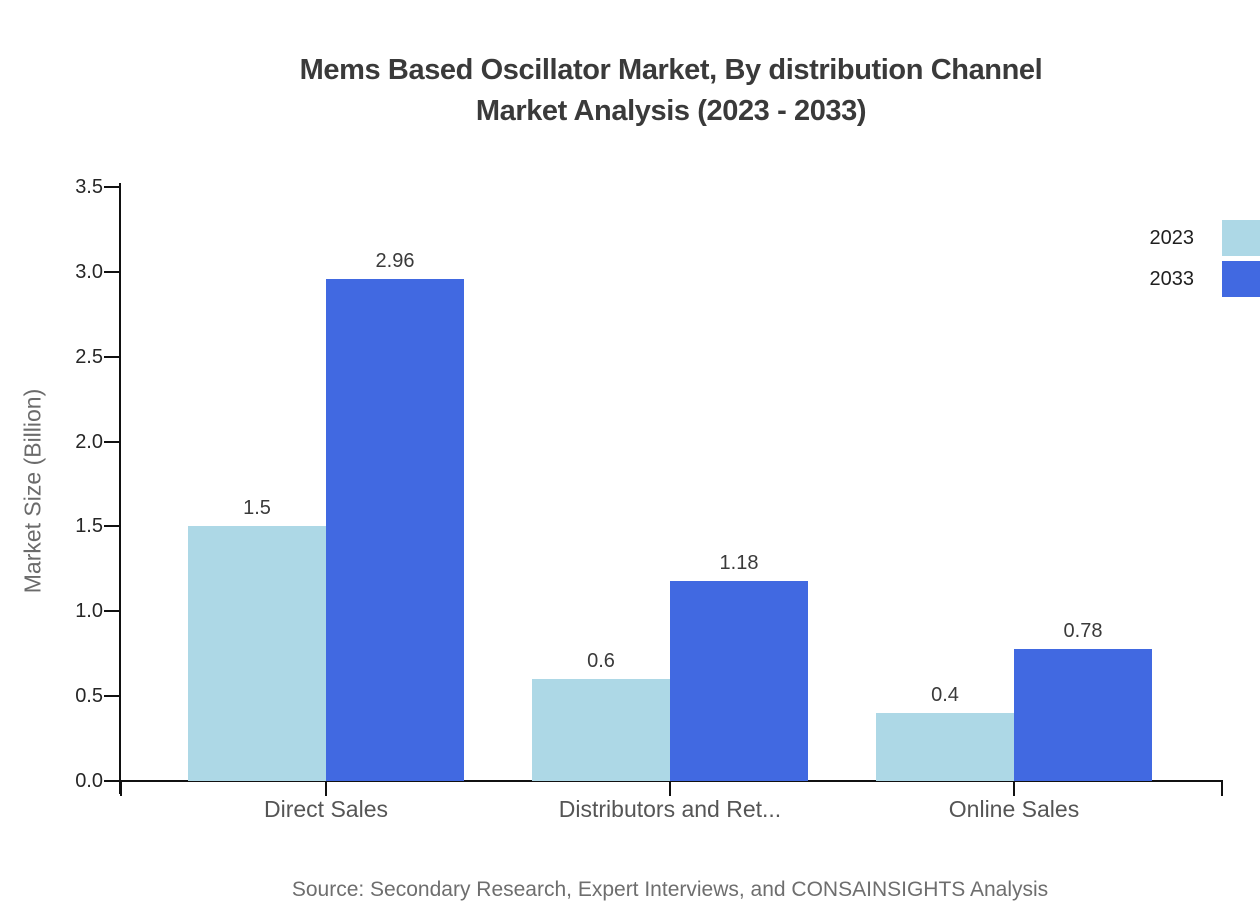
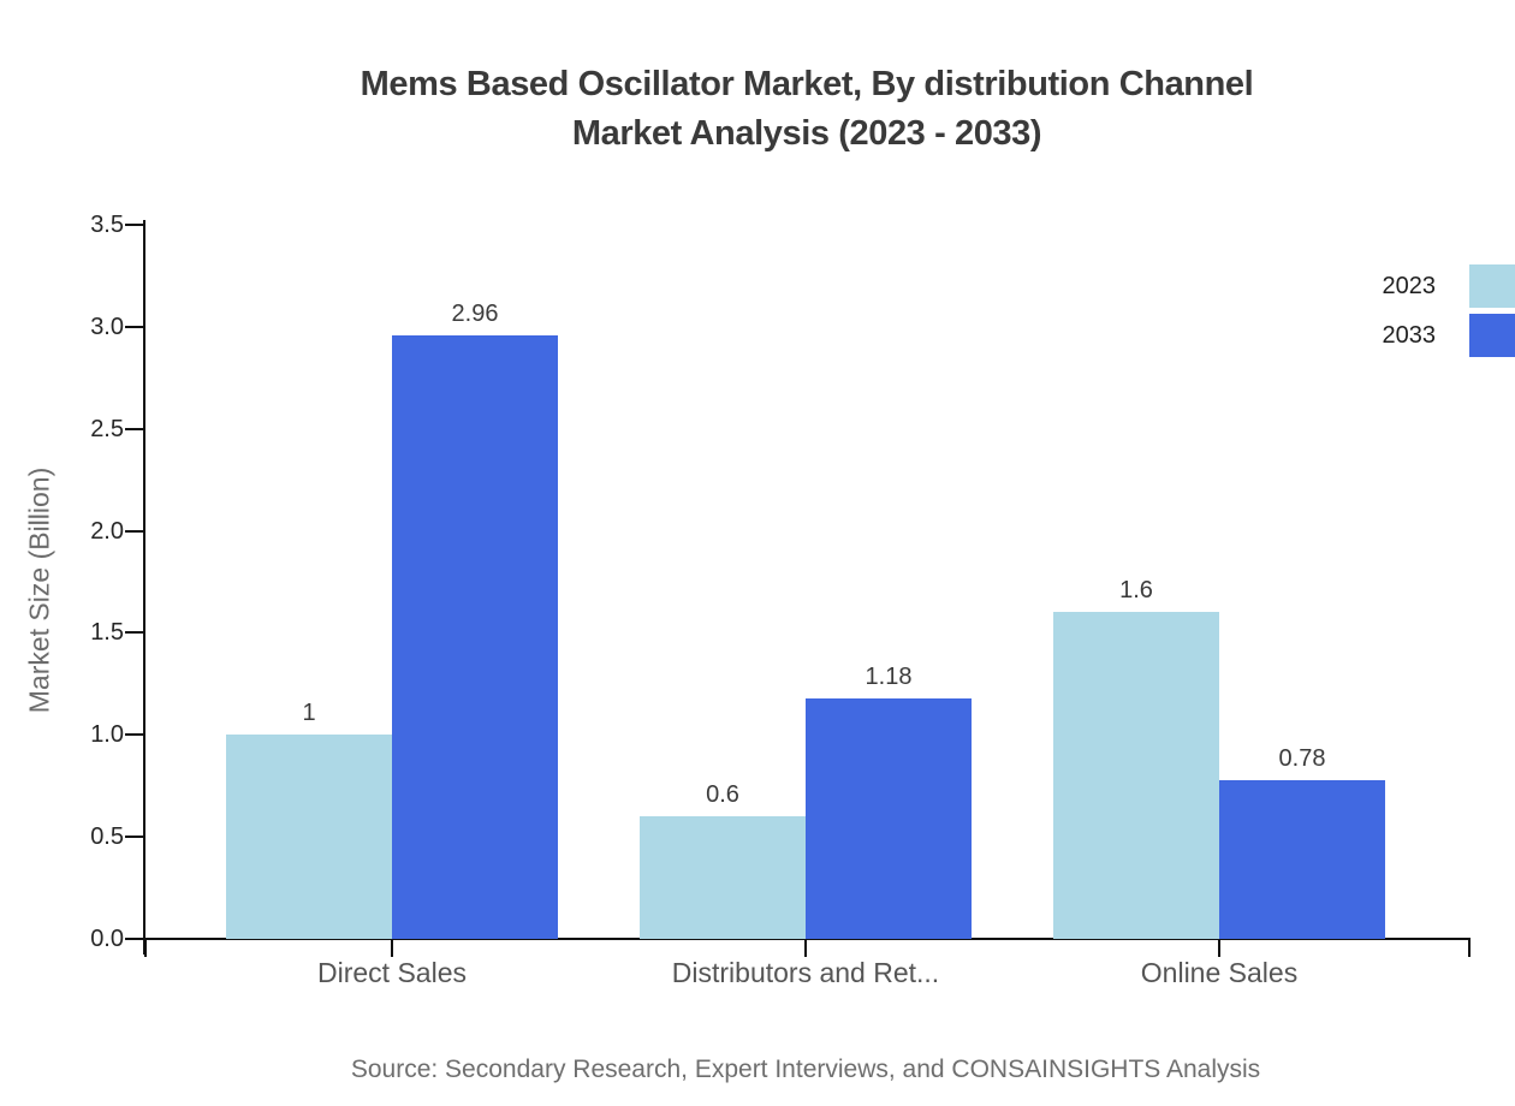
2023/Direct Sales: 1.5 -> 1
2023/Online Sales: 0.4 -> 1.6
